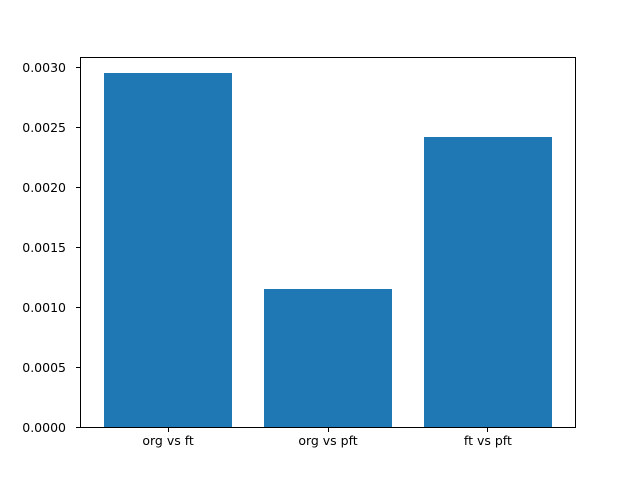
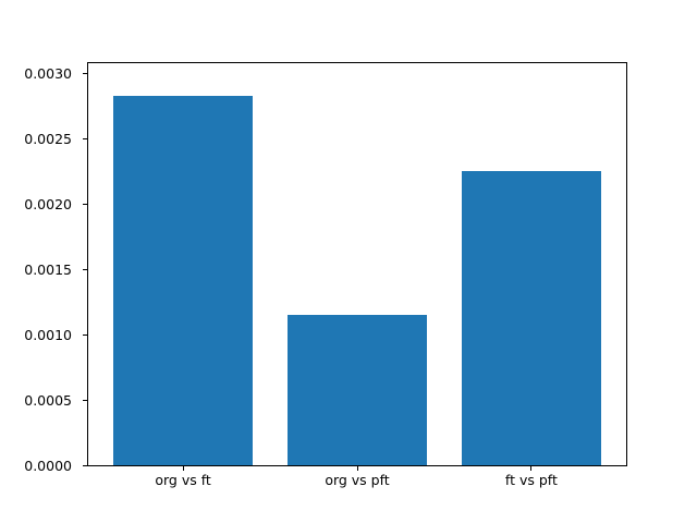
org vs ft: 0.00295 -> 0.00283
ft vs pft: 0.00242 -> 0.00225
